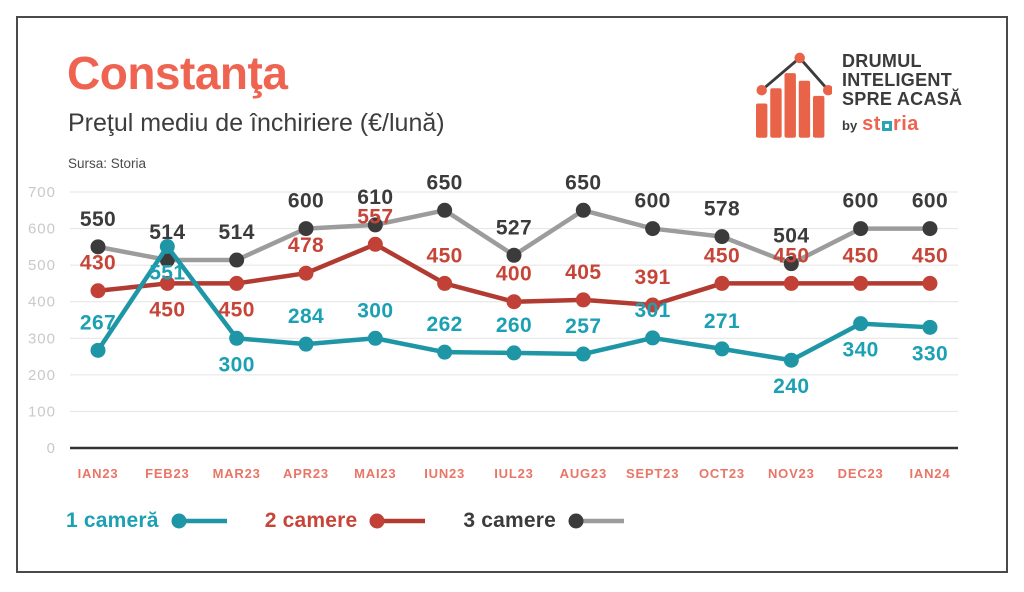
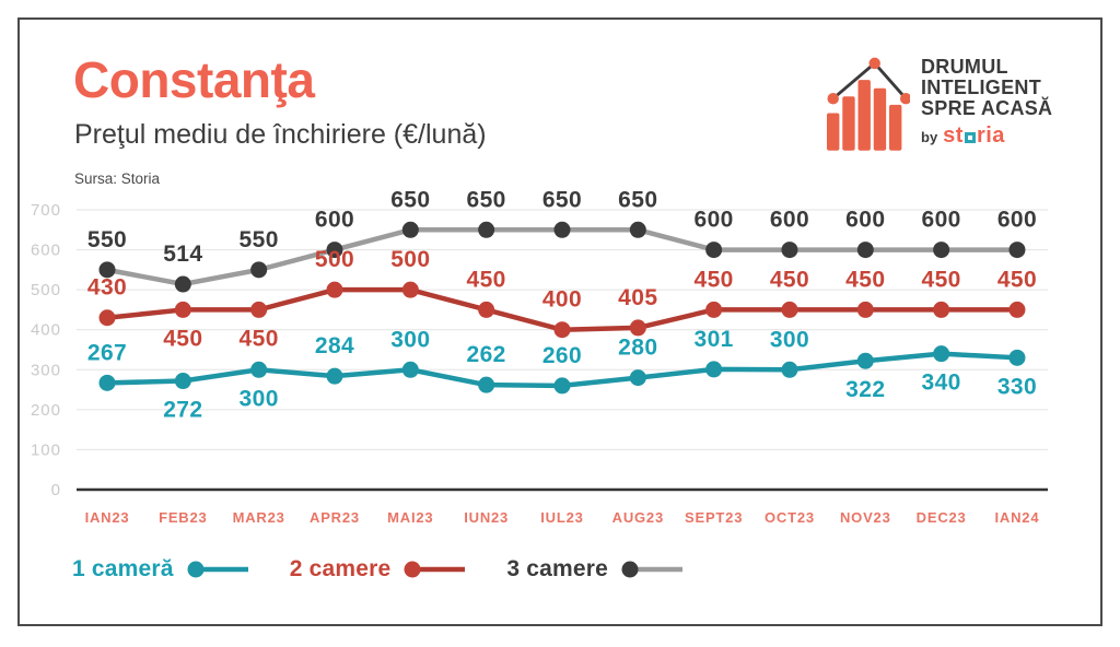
1 cameră/FEB23: 551 -> 272
3 camere/MAR23: 514 -> 550
2 camere/APR23: 478 -> 500
2 camere/MAI23: 557 -> 500
3 camere/MAI23: 610 -> 650
3 camere/IUL23: 527 -> 650
1 cameră/AUG23: 257 -> 280
2 camere/SEPT23: 391 -> 450
1 cameră/OCT23: 271 -> 300
3 camere/OCT23: 578 -> 600
1 cameră/NOV23: 240 -> 322
3 camere/NOV23: 504 -> 600
